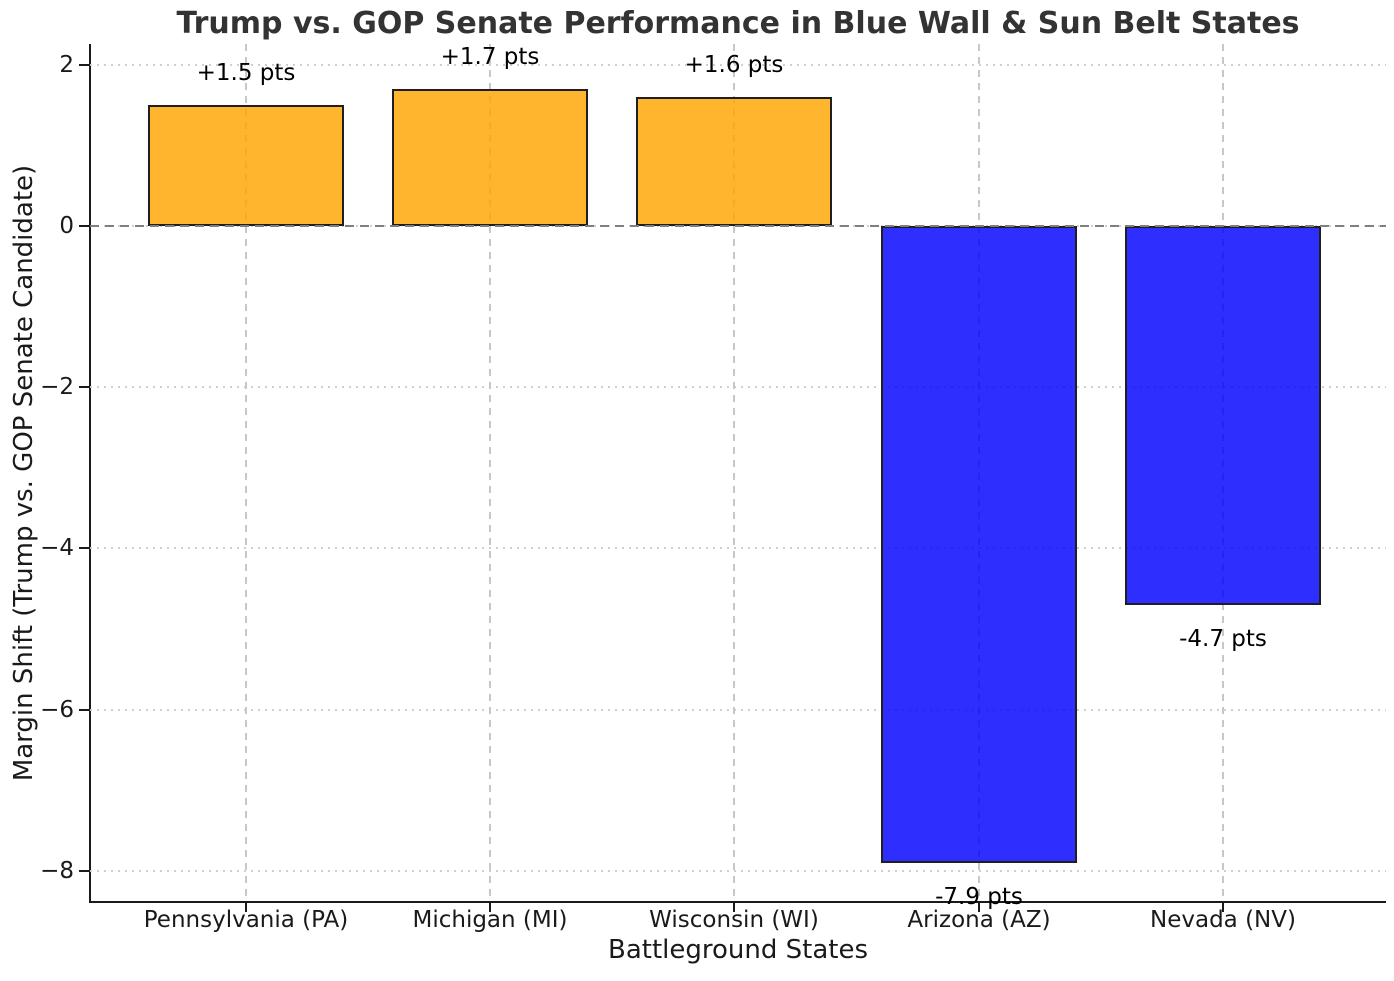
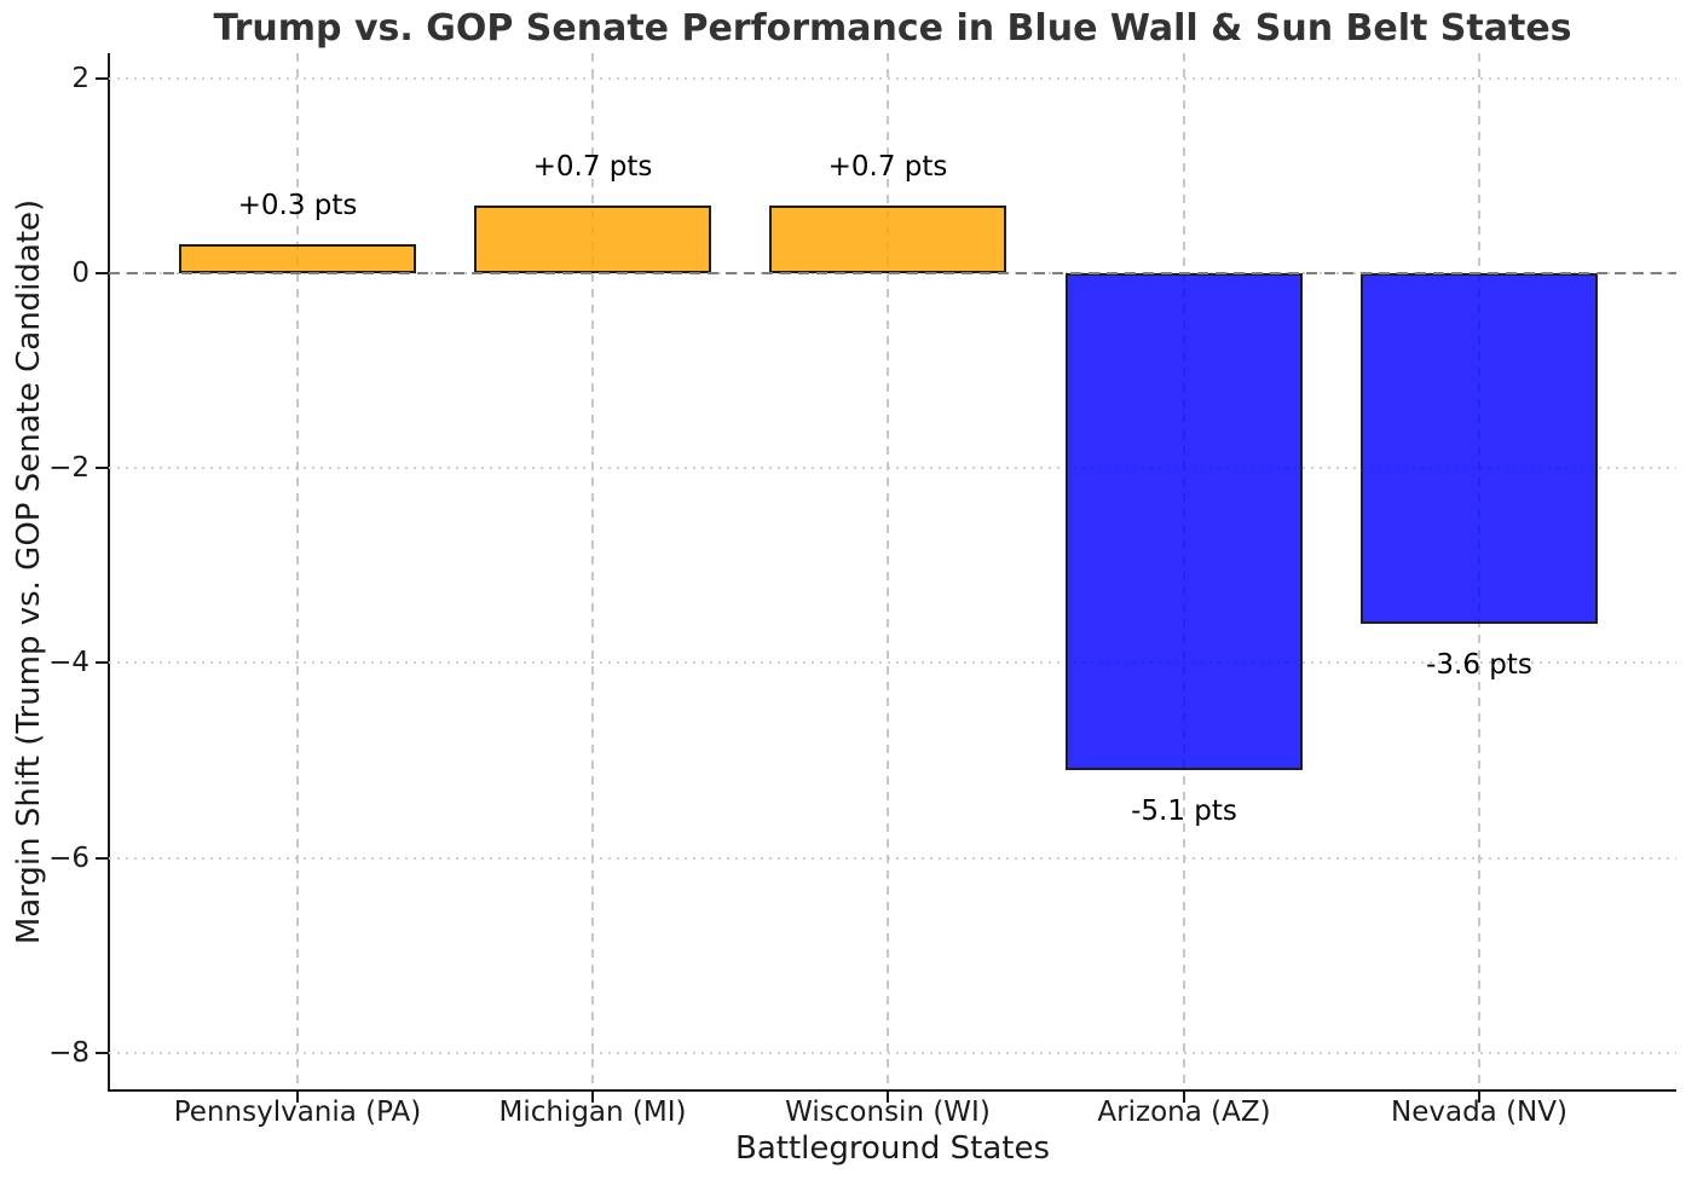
Pennsylvania (PA): +1.5 -> +0.3
Michigan (MI): +1.7 -> +0.7
Wisconsin (WI): +1.6 -> +0.7
Arizona (AZ): -7.9 -> -5.1
Nevada (NV): -4.7 -> -3.6
